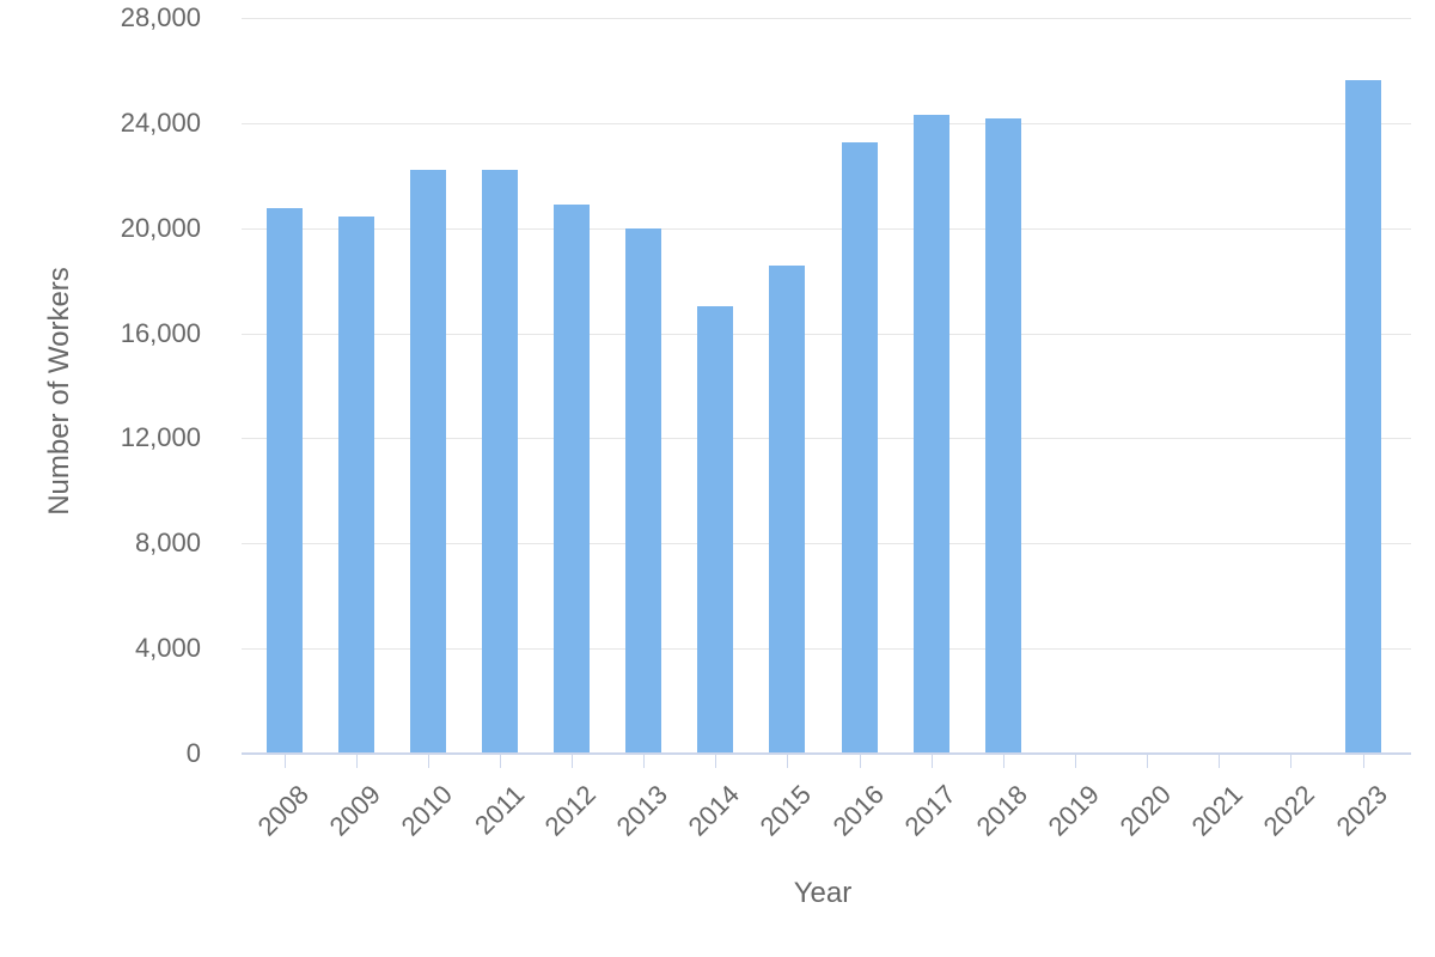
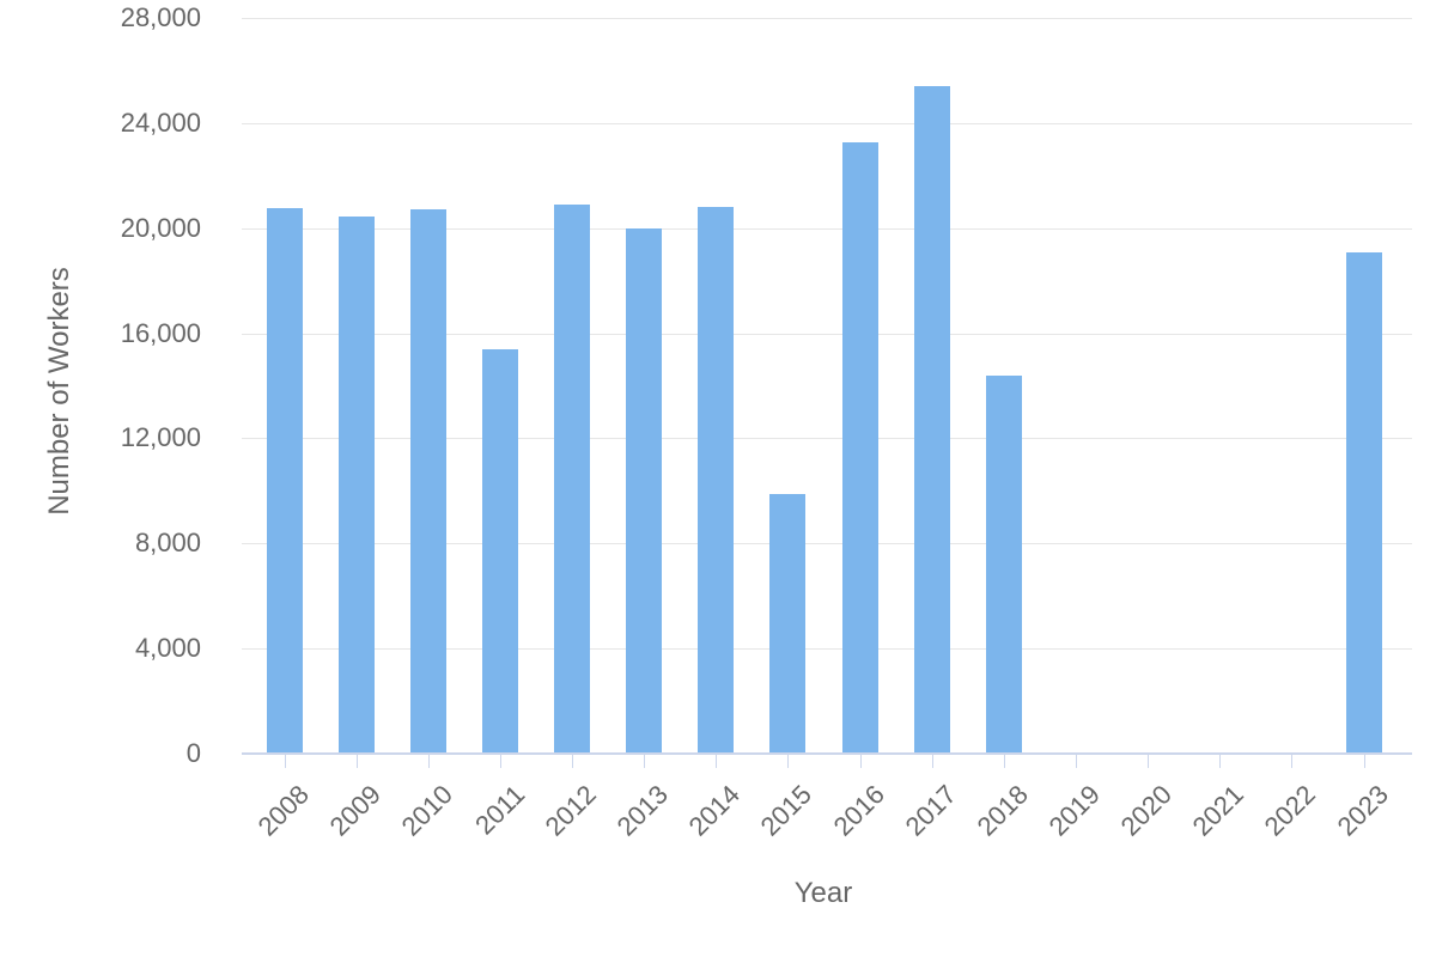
2010: 22200 -> 20700
2011: 22200 -> 15400
2014: 17000 -> 20800
2015: 18600 -> 9900
2017: 24300 -> 25400
2018: 24200 -> 14400
2023: 25600 -> 19100
